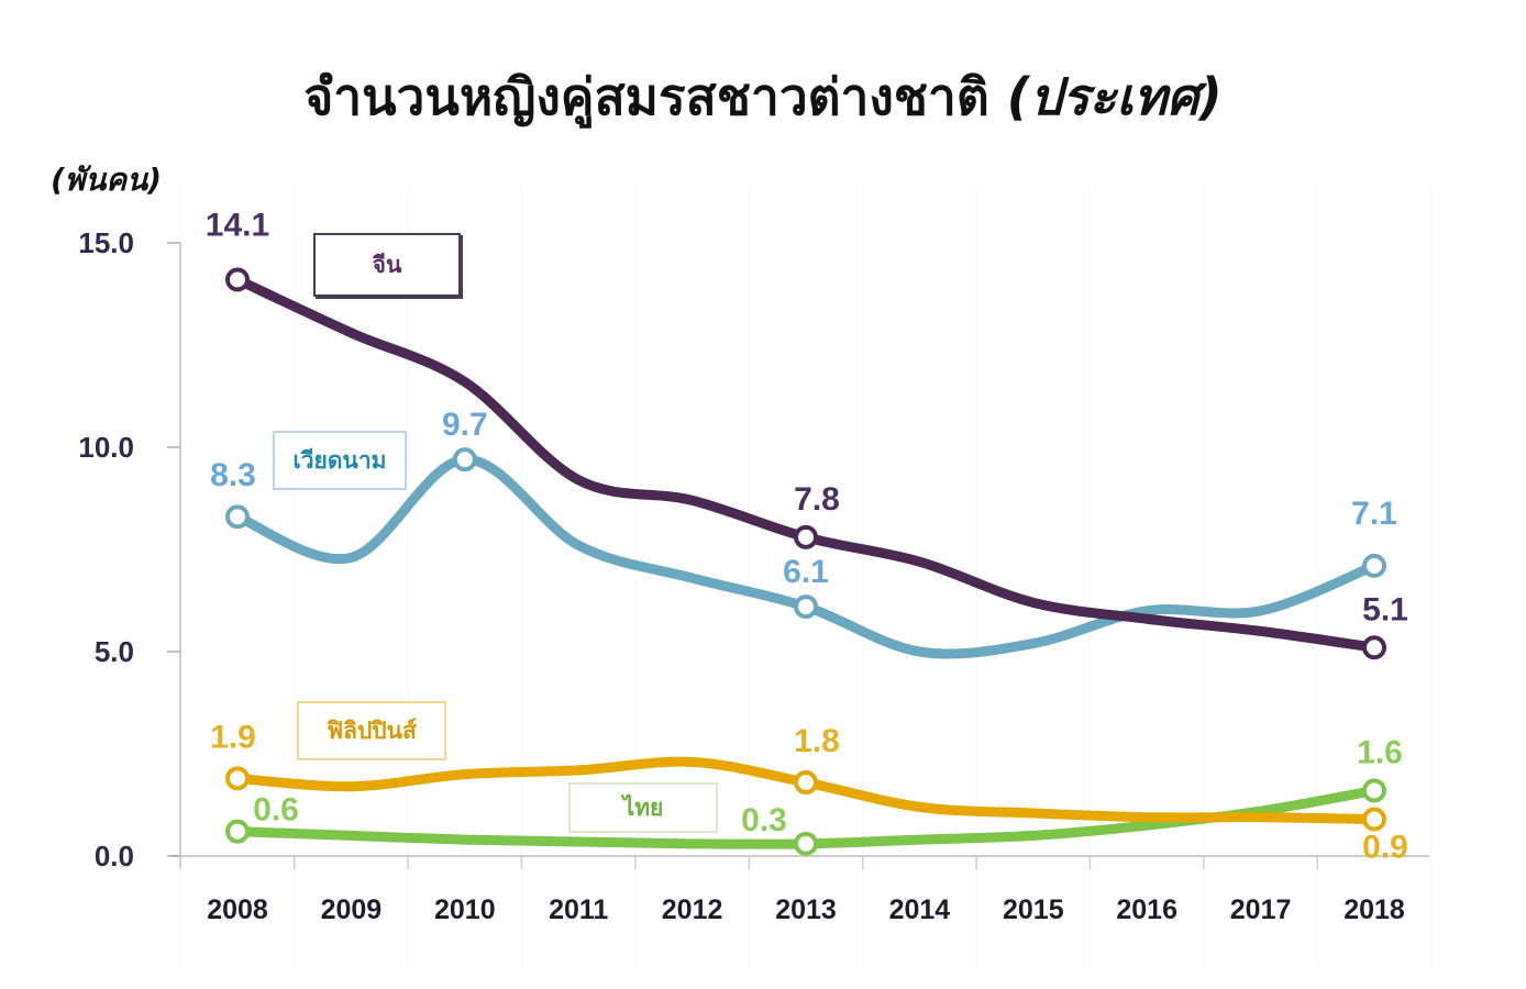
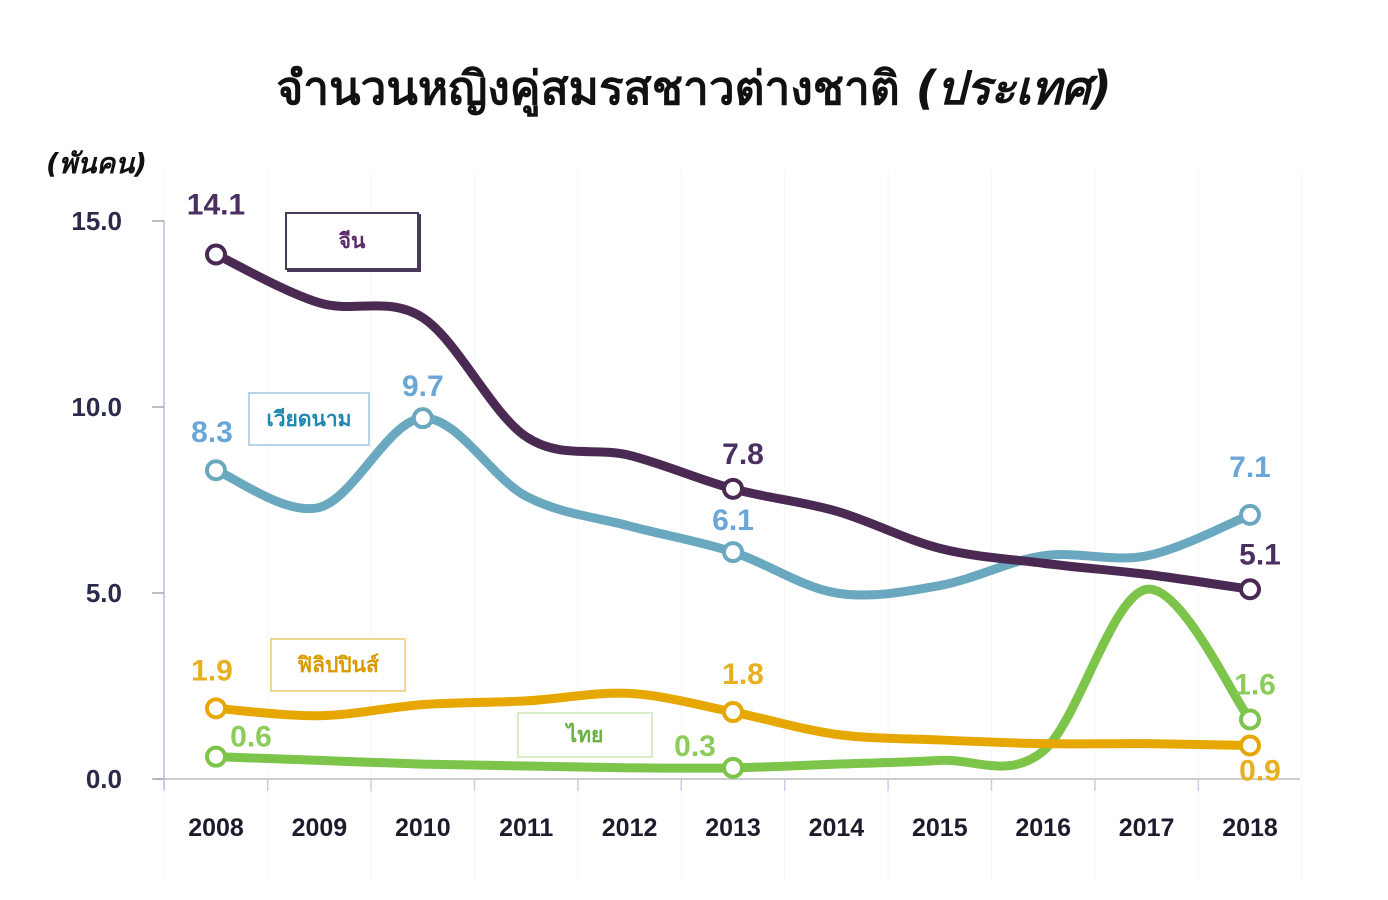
จีน/2010: 11.6 -> 12.4
ไทย/2017: 1.1 -> 5.1
